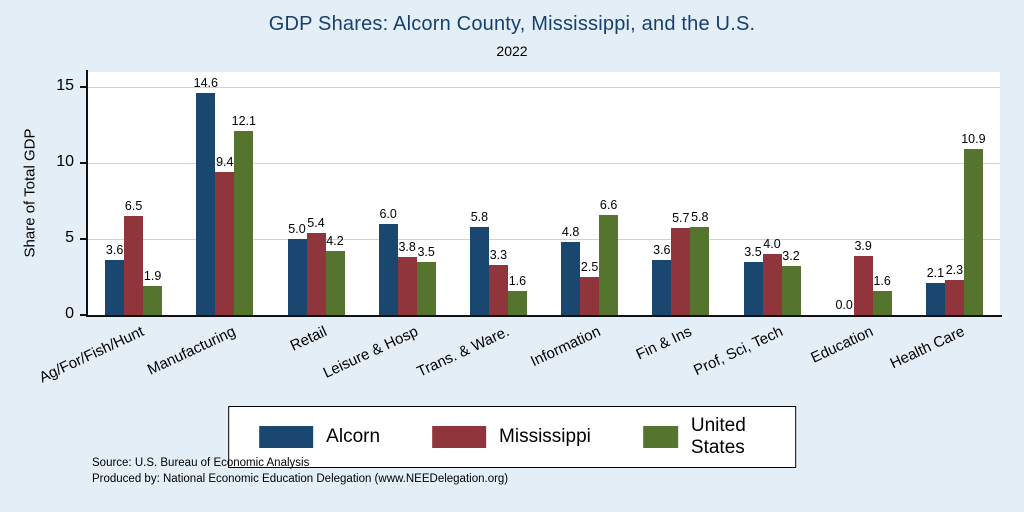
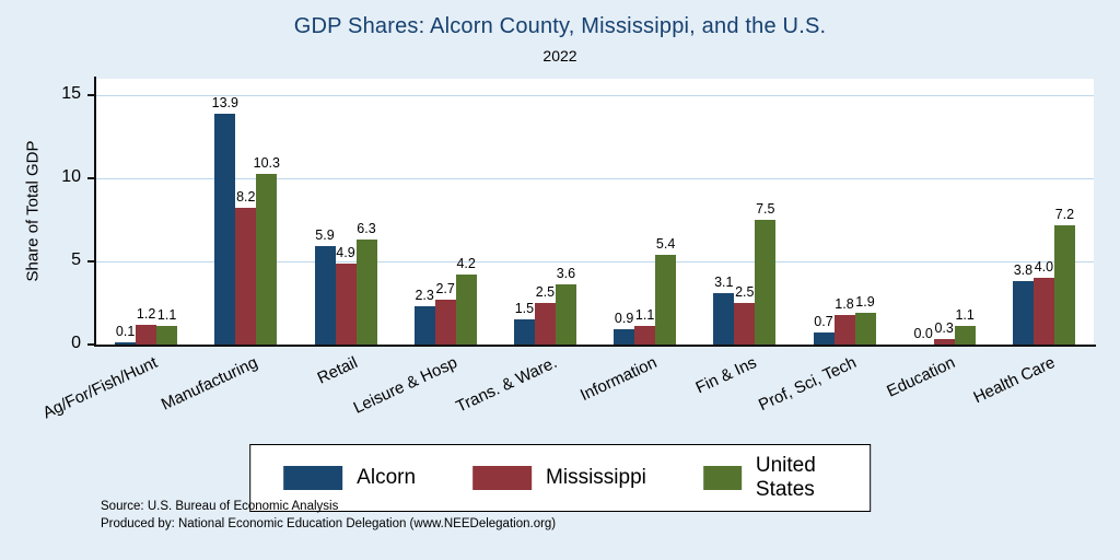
Alcorn/Ag/For/Fish/Hunt: 3.6 -> 0.1
Mississippi/Ag/For/Fish/Hunt: 6.5 -> 1.2
United States/Ag/For/Fish/Hunt: 1.9 -> 1.1
Alcorn/Manufacturing: 14.6 -> 13.9
Mississippi/Manufacturing: 9.4 -> 8.2
United States/Manufacturing: 12.1 -> 10.3
Alcorn/Retail: 5.0 -> 5.9
Mississippi/Retail: 5.4 -> 4.9
United States/Retail: 4.2 -> 6.3
Alcorn/Leisure & Hosp: 6.0 -> 2.3
Mississippi/Leisure & Hosp: 3.8 -> 2.7
United States/Leisure & Hosp: 3.5 -> 4.2
Alcorn/Trans. & Ware.: 5.8 -> 1.5
Mississippi/Trans. & Ware.: 3.3 -> 2.5
United States/Trans. & Ware.: 1.6 -> 3.6
Alcorn/Information: 4.8 -> 0.9
Mississippi/Information: 2.5 -> 1.1
United States/Information: 6.6 -> 5.4
Alcorn/Fin & Ins: 3.6 -> 3.1
Mississippi/Fin & Ins: 5.7 -> 2.5
United States/Fin & Ins: 5.8 -> 7.5
Alcorn/Prof, Sci, Tech: 3.5 -> 0.7
Mississippi/Prof, Sci, Tech: 4.0 -> 1.8
United States/Prof, Sci, Tech: 3.2 -> 1.9
Mississippi/Education: 3.9 -> 0.3
United States/Education: 1.6 -> 1.1
Alcorn/Health Care: 2.1 -> 3.8
Mississippi/Health Care: 2.3 -> 4.0
United States/Health Care: 10.9 -> 7.2
